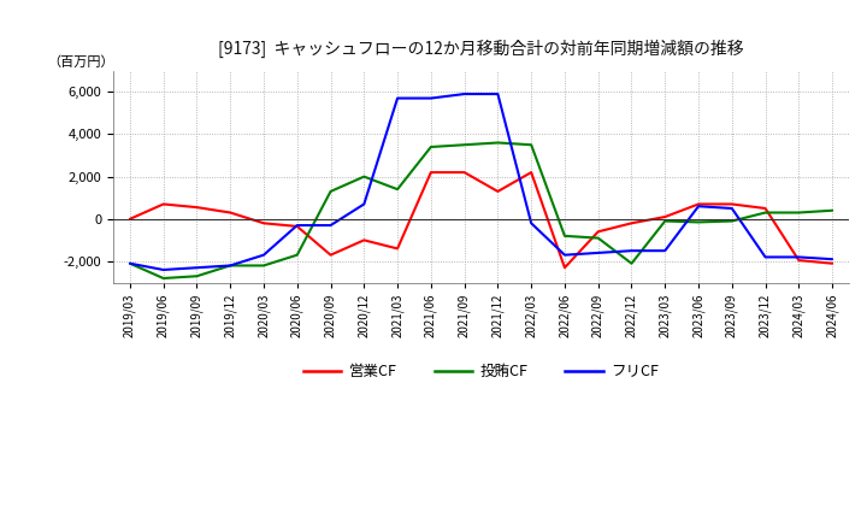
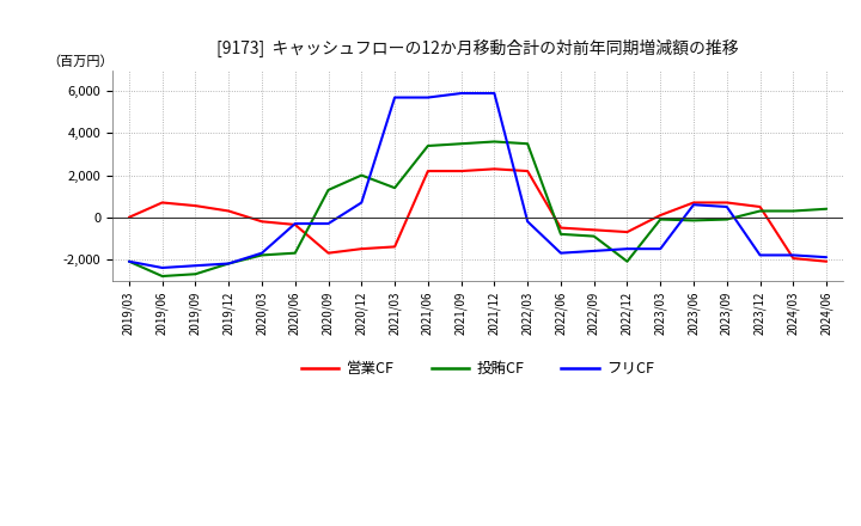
投賄CF/2020/03: -2,200 -> -1,800
営業CF/2020/12: -1,000 -> -1,500
営業CF/2021/12: 1,300 -> 2,300
営業CF/2022/06: -2,300 -> -500
営業CF/2022/12: -200 -> -700
